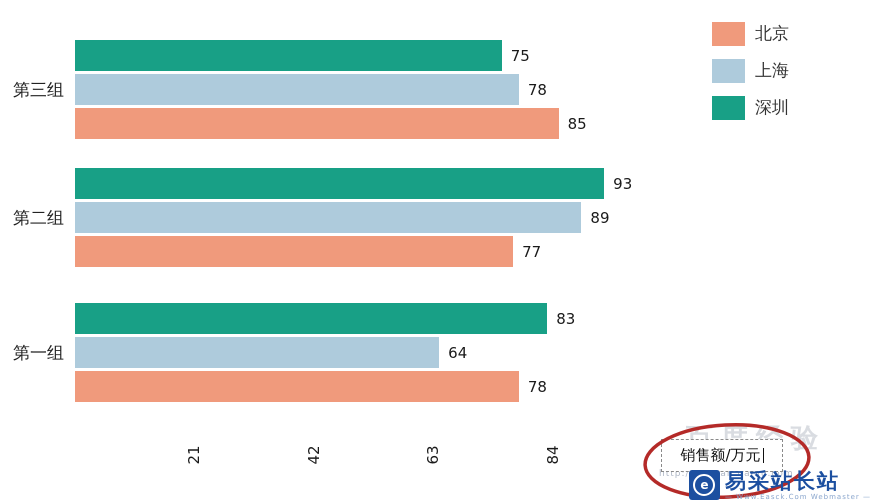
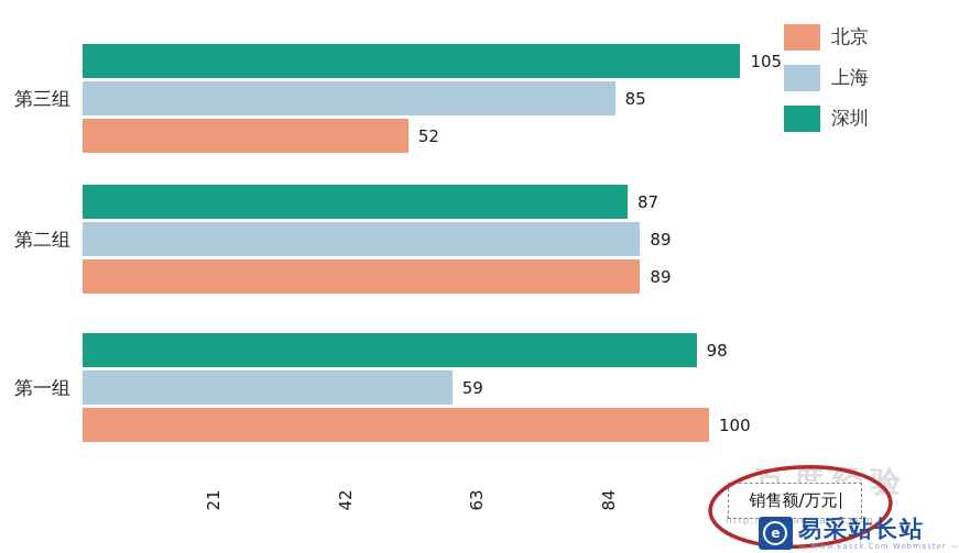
北京/第一组: 78 -> 100
上海/第一组: 64 -> 59
深圳/第一组: 83 -> 98
北京/第二组: 77 -> 89
深圳/第二组: 93 -> 87
北京/第三组: 85 -> 52
上海/第三组: 78 -> 85
深圳/第三组: 75 -> 105
